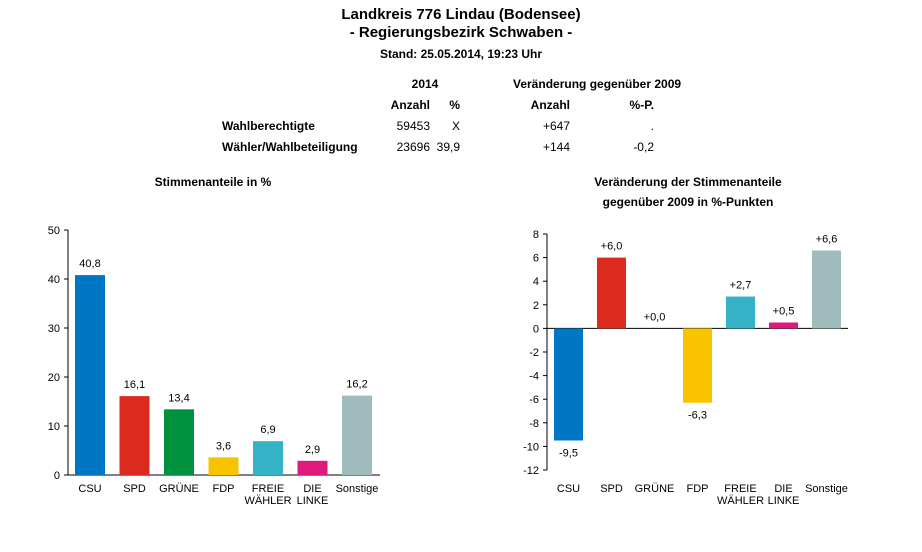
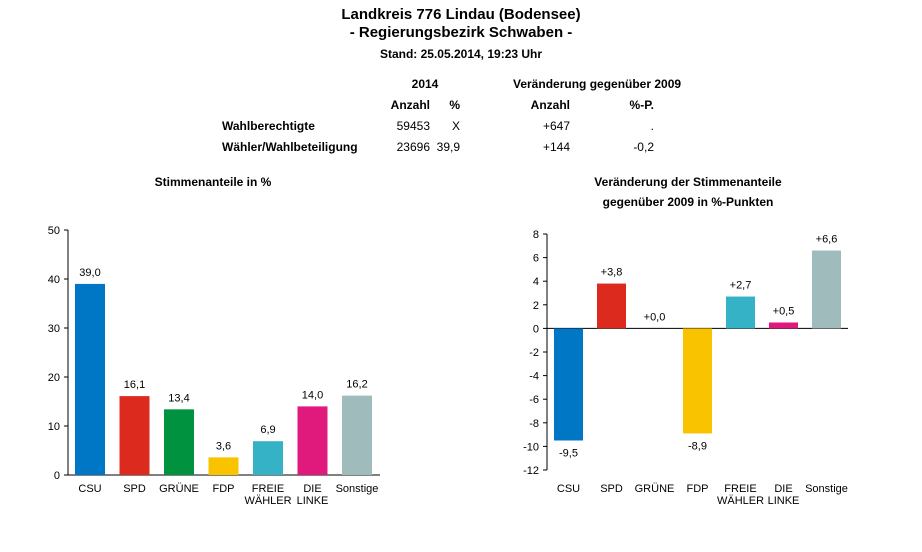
Stimmenanteile in %/CSU: 40,8 -> 39,0
Stimmenanteile in %/DIE LINKE: 2,9 -> 14,0
Veränderung der Stimmenanteile/SPD: +6,0 -> +3,8
Veränderung der Stimmenanteile/FDP: -6,3 -> -8,9
